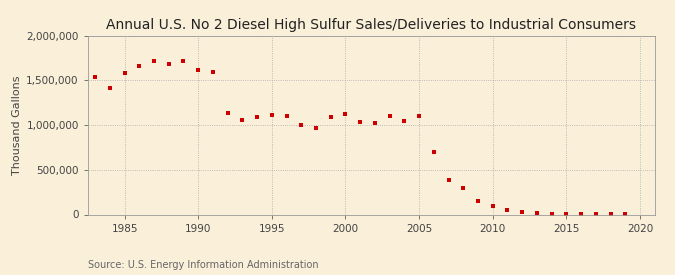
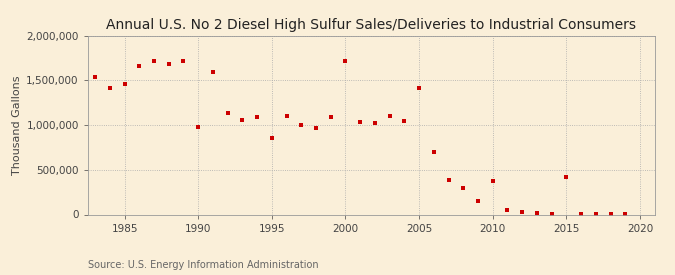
1985: 1,580,000 -> 1,460,000
1990: 1,620,000 -> 980,000
1995: 1,110,000 -> 860,000
2000: 1,130,000 -> 1,720,000
2005: 1,100,000 -> 1,420,000
2010: 90,000 -> 380,000
2015: 10,000 -> 420,000
